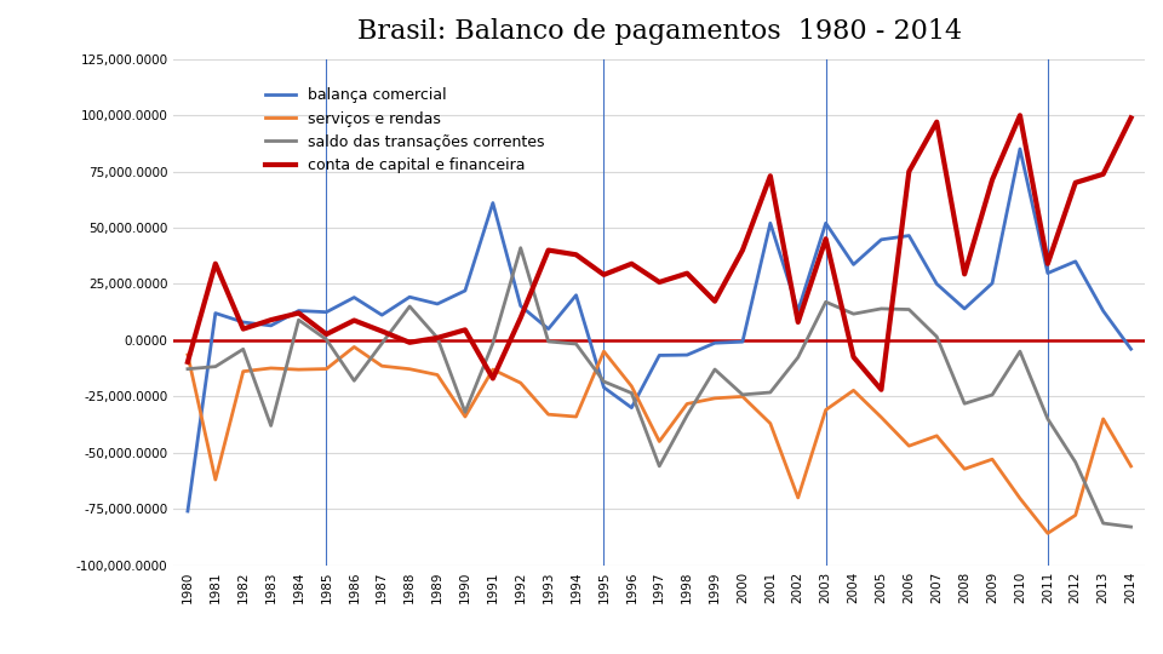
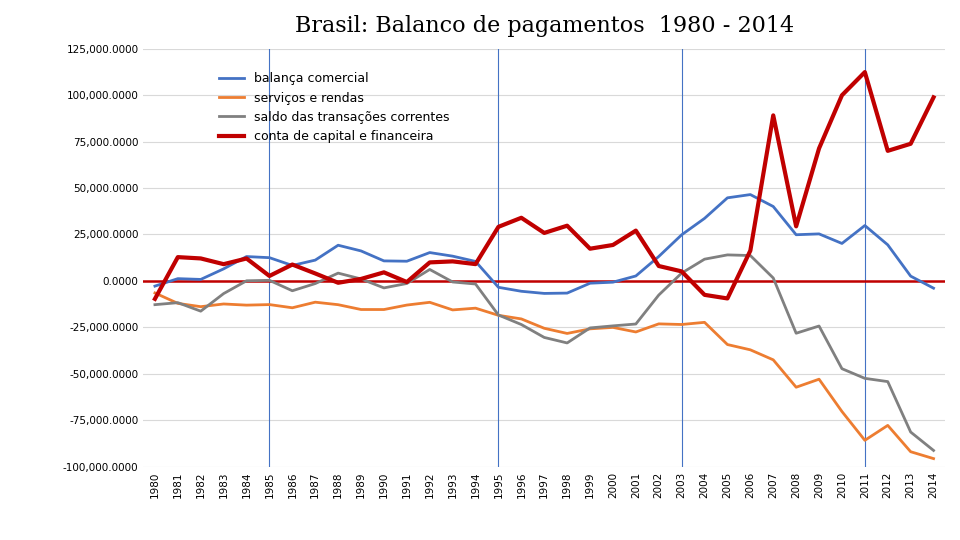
balança comercial/1980: -76,000 -> -3,000
balança comercial/1981: 12,000 -> 1,000
serviços e rendas/1981: -62,000 -> -12,000
conta de capital e financeira/1981: 34,000 -> 13,000
balança comercial/1982: 8,000 -> 1,000
saldo das transações correntes/1982: -4,000 -> -16,000
conta de capital e financeira/1982: 5,000 -> 12,000
saldo das transações correntes/1983: -38,000 -> -7,000
saldo das transações correntes/1984: 9,000 -> 0
balança comercial/1986: 19,000 -> 8,000
serviços e rendas/1986: -3,000 -> -14,000
saldo das transações correntes/1986: -18,000 -> -5,000
saldo das transações correntes/1988: 15,000 -> 4,000
balança comercial/1990: 22,000 -> 11,000
serviços e rendas/1990: -34,000 -> -15,000
saldo das transações correntes/1990: -32,000 -> -4,000
balança comercial/1991: 61,000 -> 11,000
conta de capital e financeira/1991: -17,000 -> -1,000
serviços e rendas/1992: -19,000 -> -12,000
saldo das transações correntes/1992: 41,000 -> 6,000
balança comercial/1993: 5,000 -> 13,000
serviços e rendas/1993: -33,000 -> -16,000
conta de capital e financeira/1993: 40,000 -> 10,000
balança comercial/1994: 20,000 -> 10,000
serviços e rendas/1994: -34,000 -> -15,000
conta de capital e financeira/1994: 38,000 -> 9,000
balança comercial/1995: -21,000 -> -3,000
serviços e rendas/1995: -5,000 -> -19,000
balança comercial/1996: -30,000 -> -6,000
serviços e rendas/1997: -45,000 -> -26,000
saldo das transações correntes/1997: -56,000 -> -30,000
saldo das transações correntes/1999: -13,000 -> -25,000
conta de capital e financeira/2000: 40,000 -> 19,000
balança comercial/2001: 52,000 -> 3,000
serviços e rendas/2001: -37,000 -> -28,000
conta de capital e financeira/2001: 73,000 -> 27,000
serviços e rendas/2002: -70,000 -> -23,000
balança comercial/2003: 52,000 -> 25,000
serviços e rendas/2003: -31,000 -> -23,000
saldo das transações correntes/2003: 17,000 -> 4,000
conta de capital e financeira/2003: 45,000 -> 5,000
conta de capital e financeira/2005: -22,000 -> -9,000
serviços e rendas/2006: -47,000 -> -37,000
conta de capital e financeira/2006: 75,000 -> 16,000
balança comercial/2007: 25,000 -> 40,000
conta de capital e financeira/2007: 97,000 -> 89,000
balança comercial/2008: 14,000 -> 25,000
balança comercial/2010: 85,000 -> 20,000
saldo das transações correntes/2010: -5,000 -> -47,000
saldo das transações correntes/2011: -35,000 -> -52,000
conta de capital e financeira/2011: 34,000 -> 112,000
balança comercial/2012: 35,000 -> 19,000
balança comercial/2013: 13,000 -> 3,000
serviços e rendas/2013: -35,000 -> -92,000
serviços e rendas/2014: -56,000 -> -96,000
saldo das transações correntes/2014: -83,000 -> -91,000
